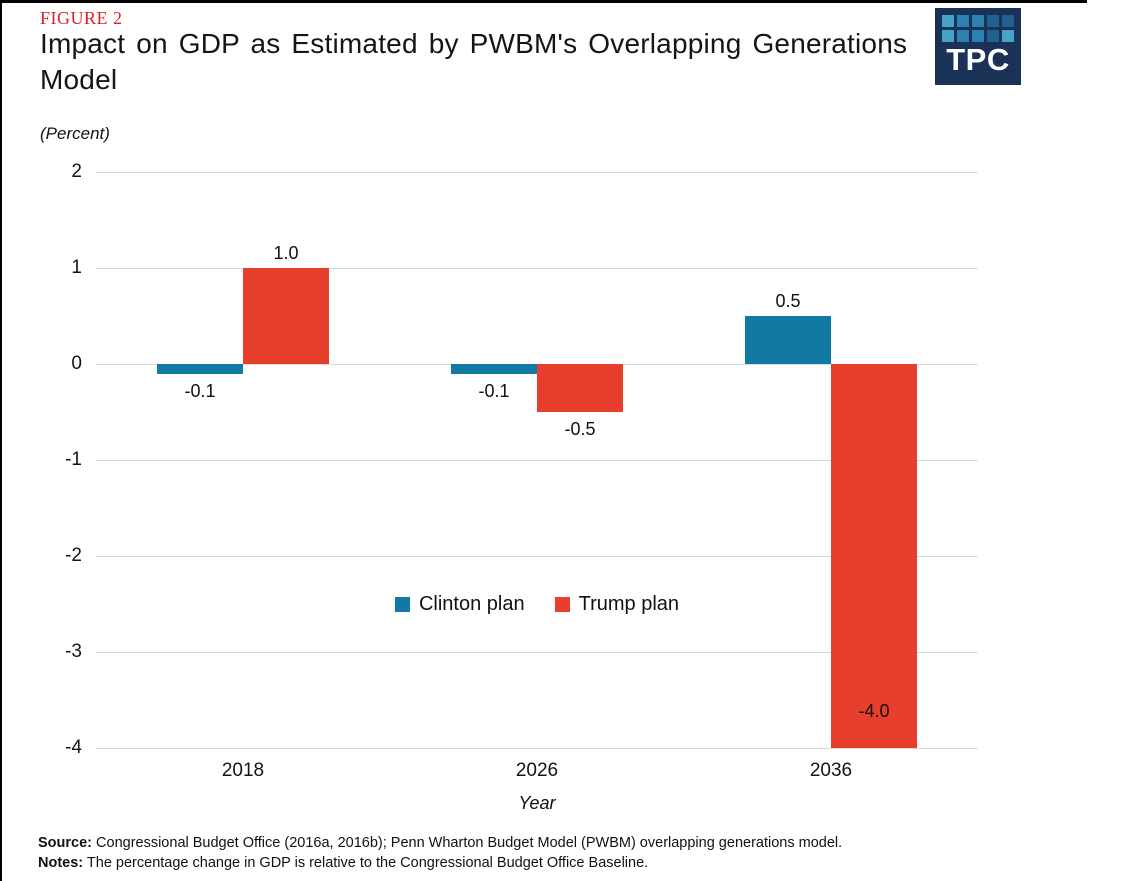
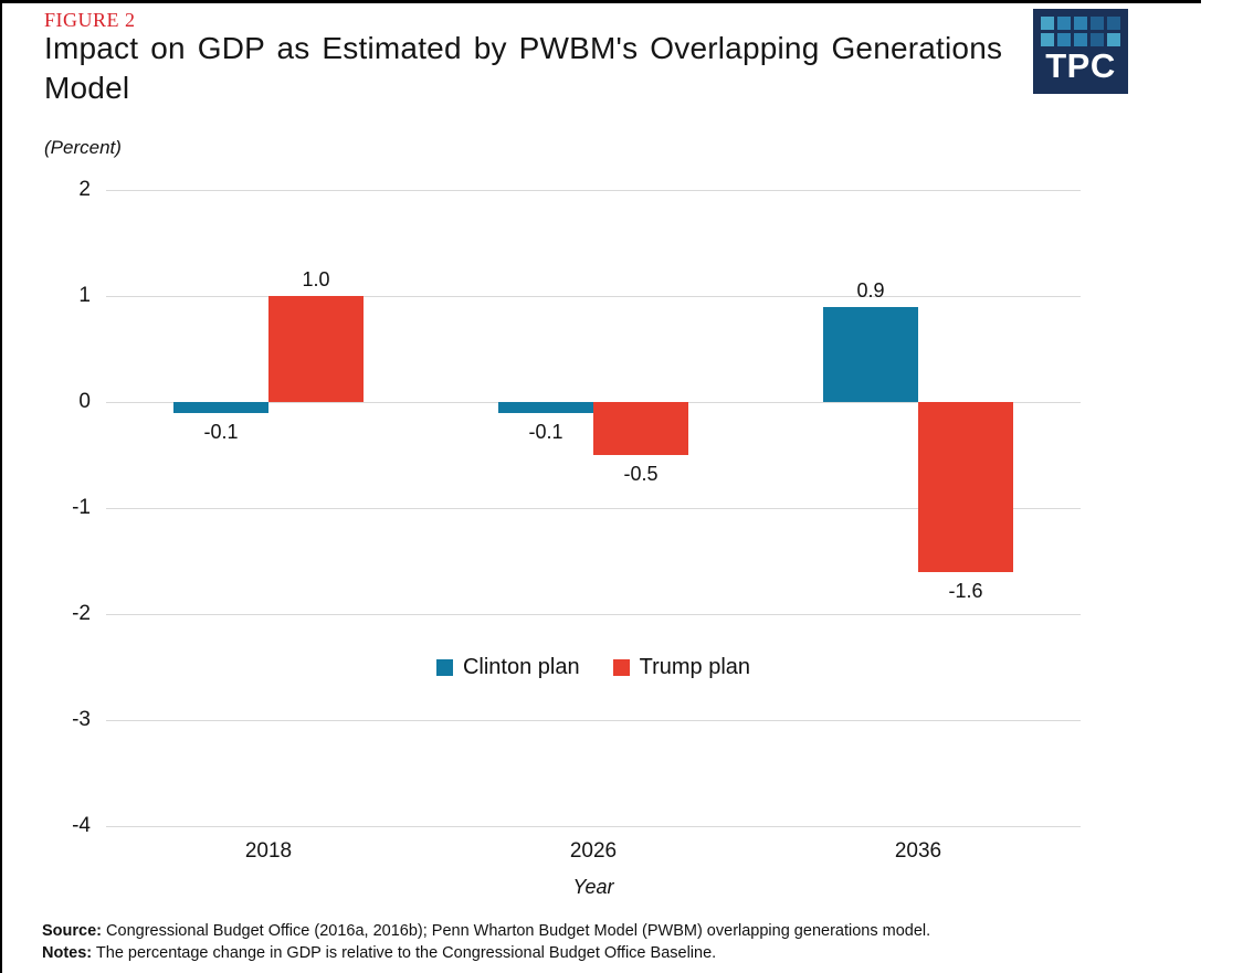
Clinton plan/2036: 0.5 -> 0.9
Trump plan/2036: -4.0 -> -1.6
